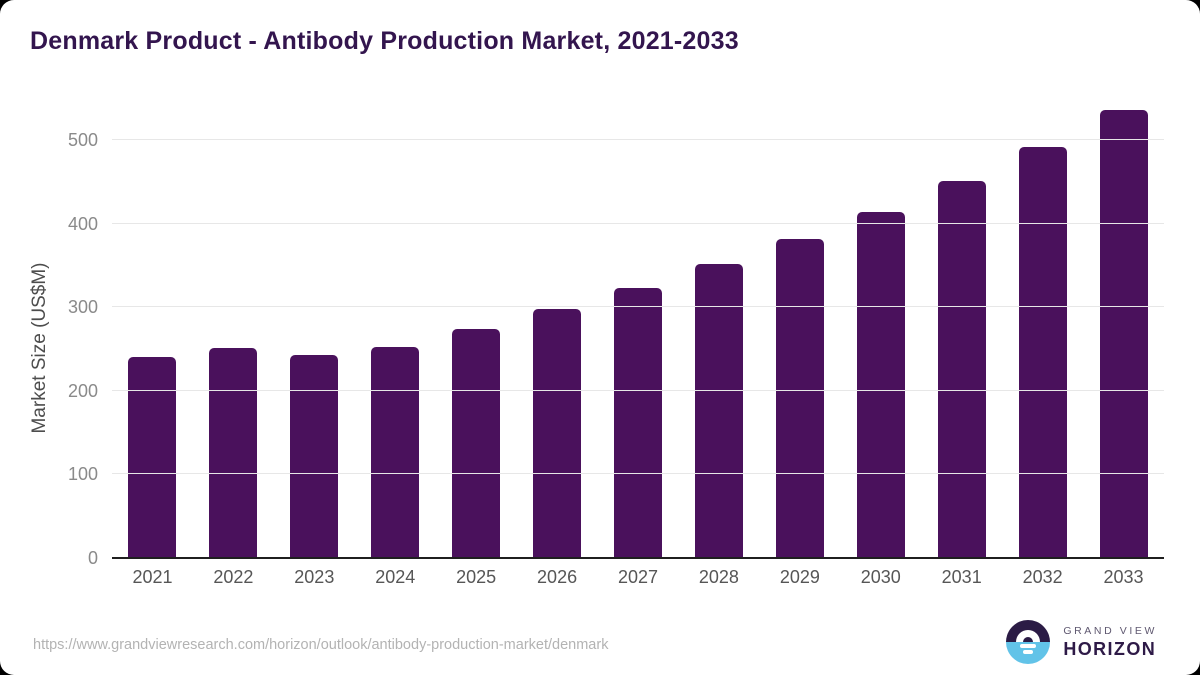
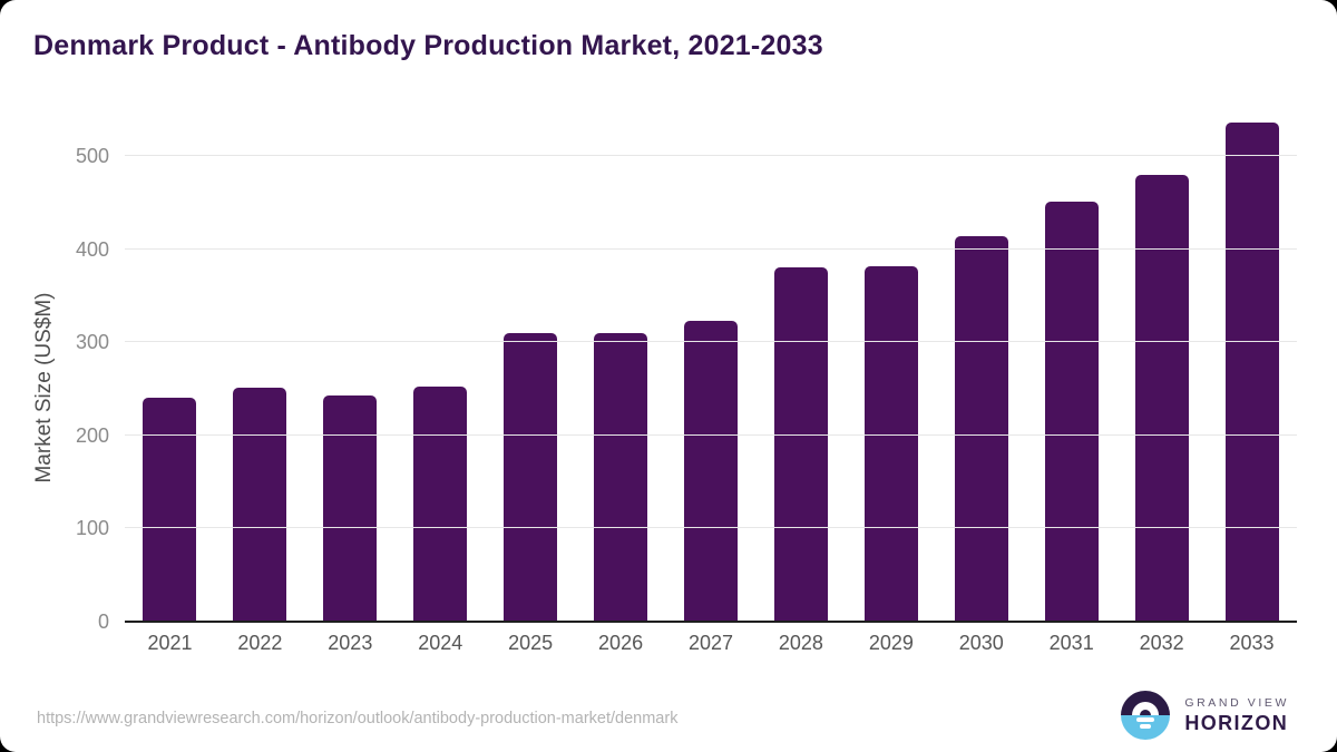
2025: 270 -> 310
2026: 300 -> 310
2028: 350 -> 380
2032: 490 -> 480
